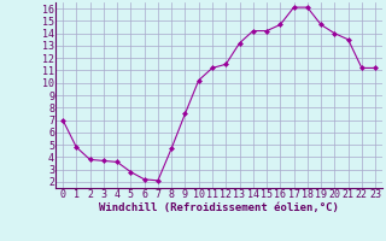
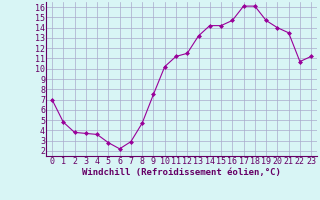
7: 2.1 -> 2.9
22: 11.2 -> 10.7
